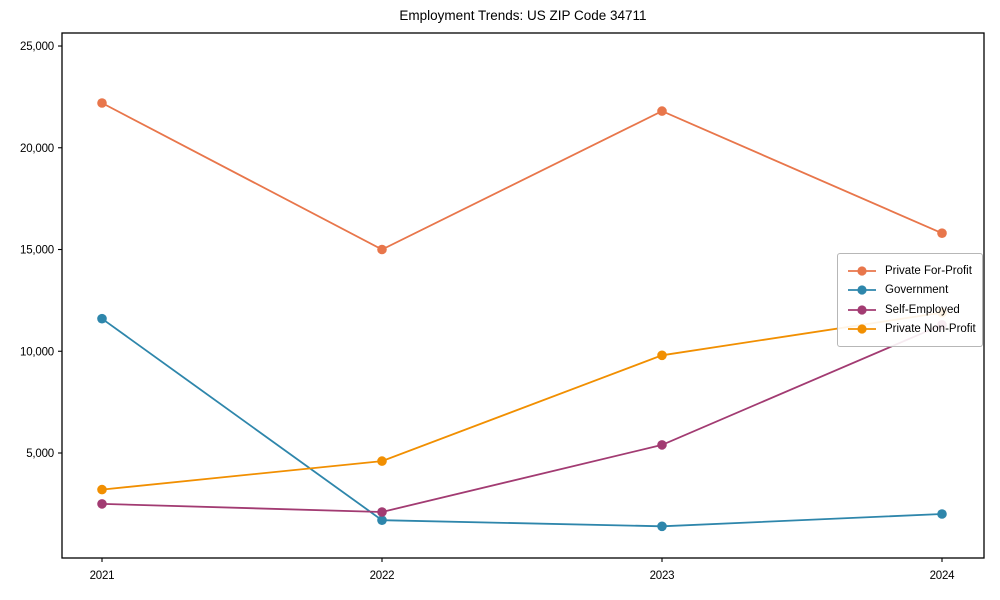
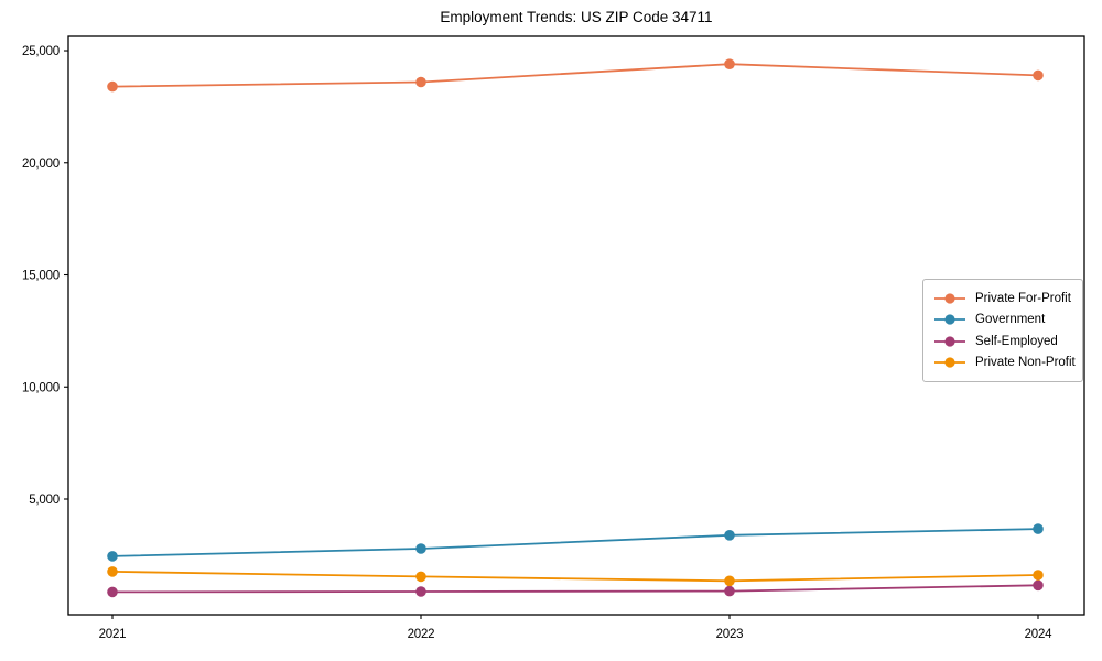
Private For-Profit/2021: 22200 -> 23400
Government/2021: 11600 -> 2400
Self-Employed/2021: 2500 -> 800
Private Non-Profit/2021: 3200 -> 1800
Private For-Profit/2022: 15000 -> 23600
Government/2022: 1700 -> 2800
Self-Employed/2022: 2100 -> 900
Private Non-Profit/2022: 4600 -> 1500
Private For-Profit/2023: 21800 -> 24400
Government/2023: 1400 -> 3400
Self-Employed/2023: 5400 -> 900
Private Non-Profit/2023: 9800 -> 1400
Private For-Profit/2024: 15800 -> 23900
Government/2024: 2000 -> 3700
Self-Employed/2024: 11300 -> 1200
Private Non-Profit/2024: 11900 -> 1600
